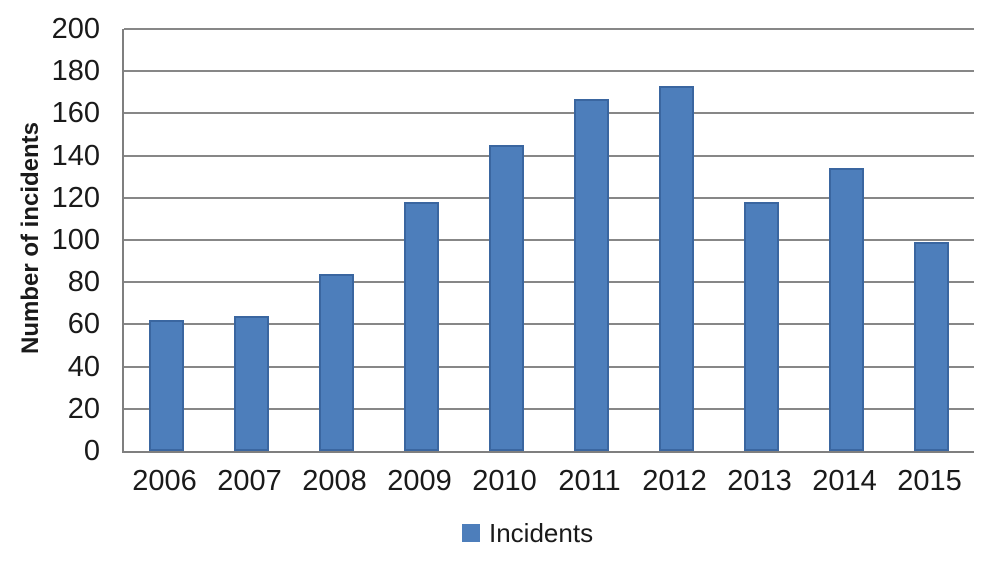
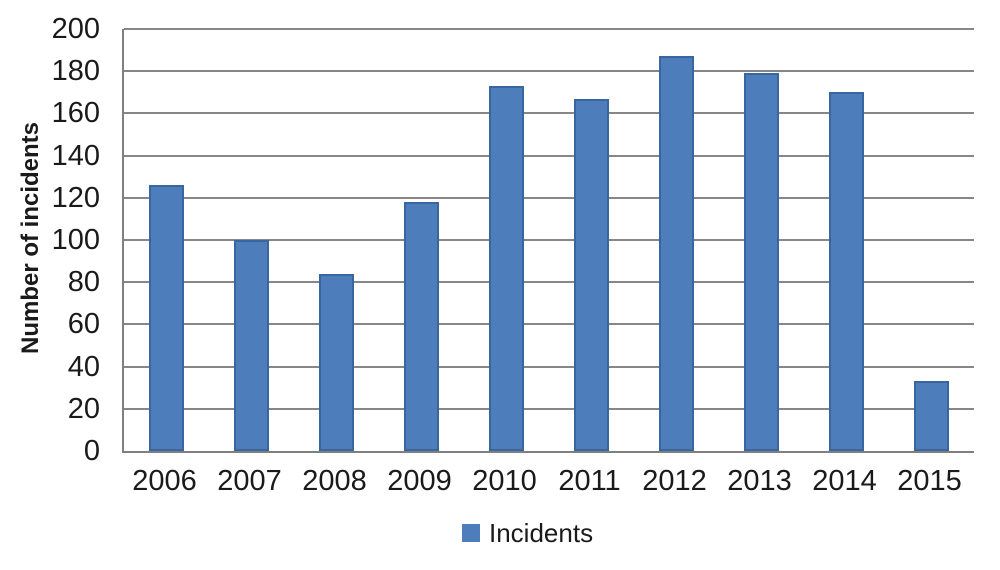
2006: 62 -> 126
2007: 64 -> 100
2010: 145 -> 173
2012: 173 -> 187
2013: 118 -> 179
2014: 134 -> 170
2015: 99 -> 33
